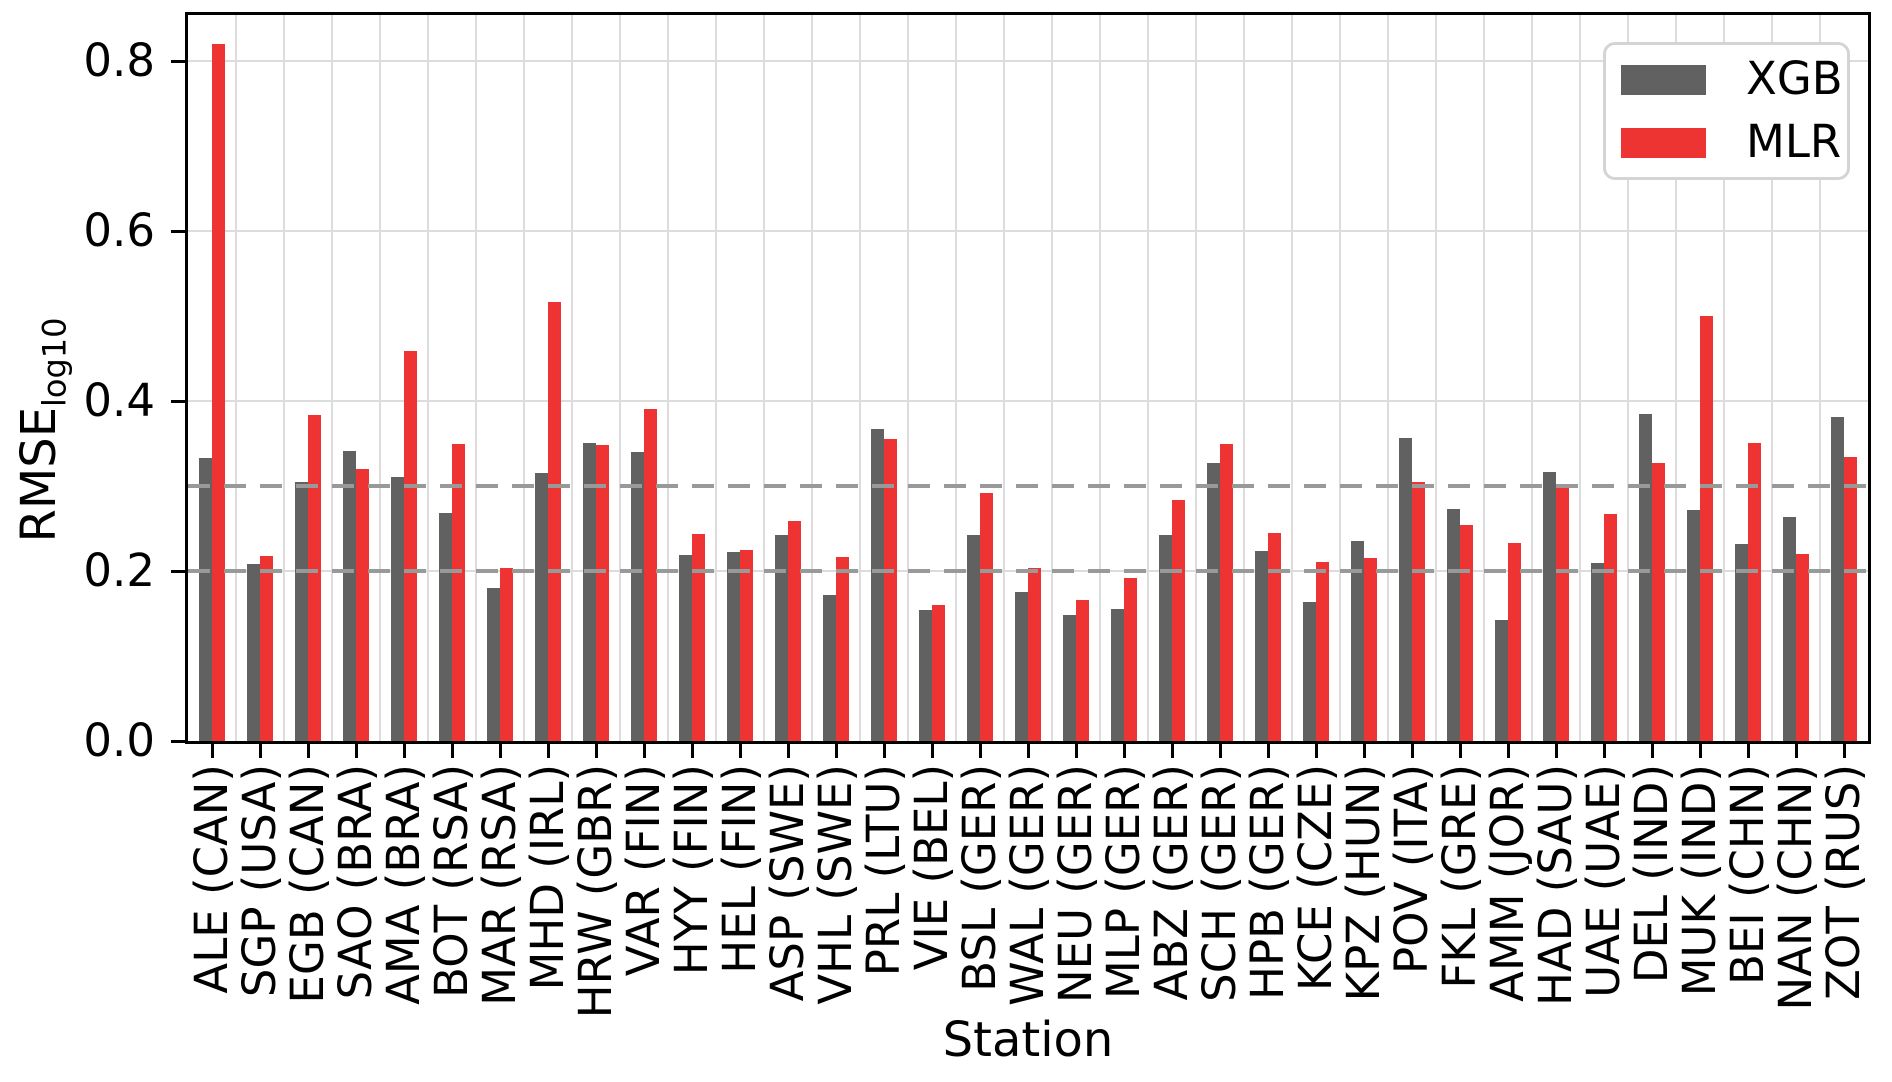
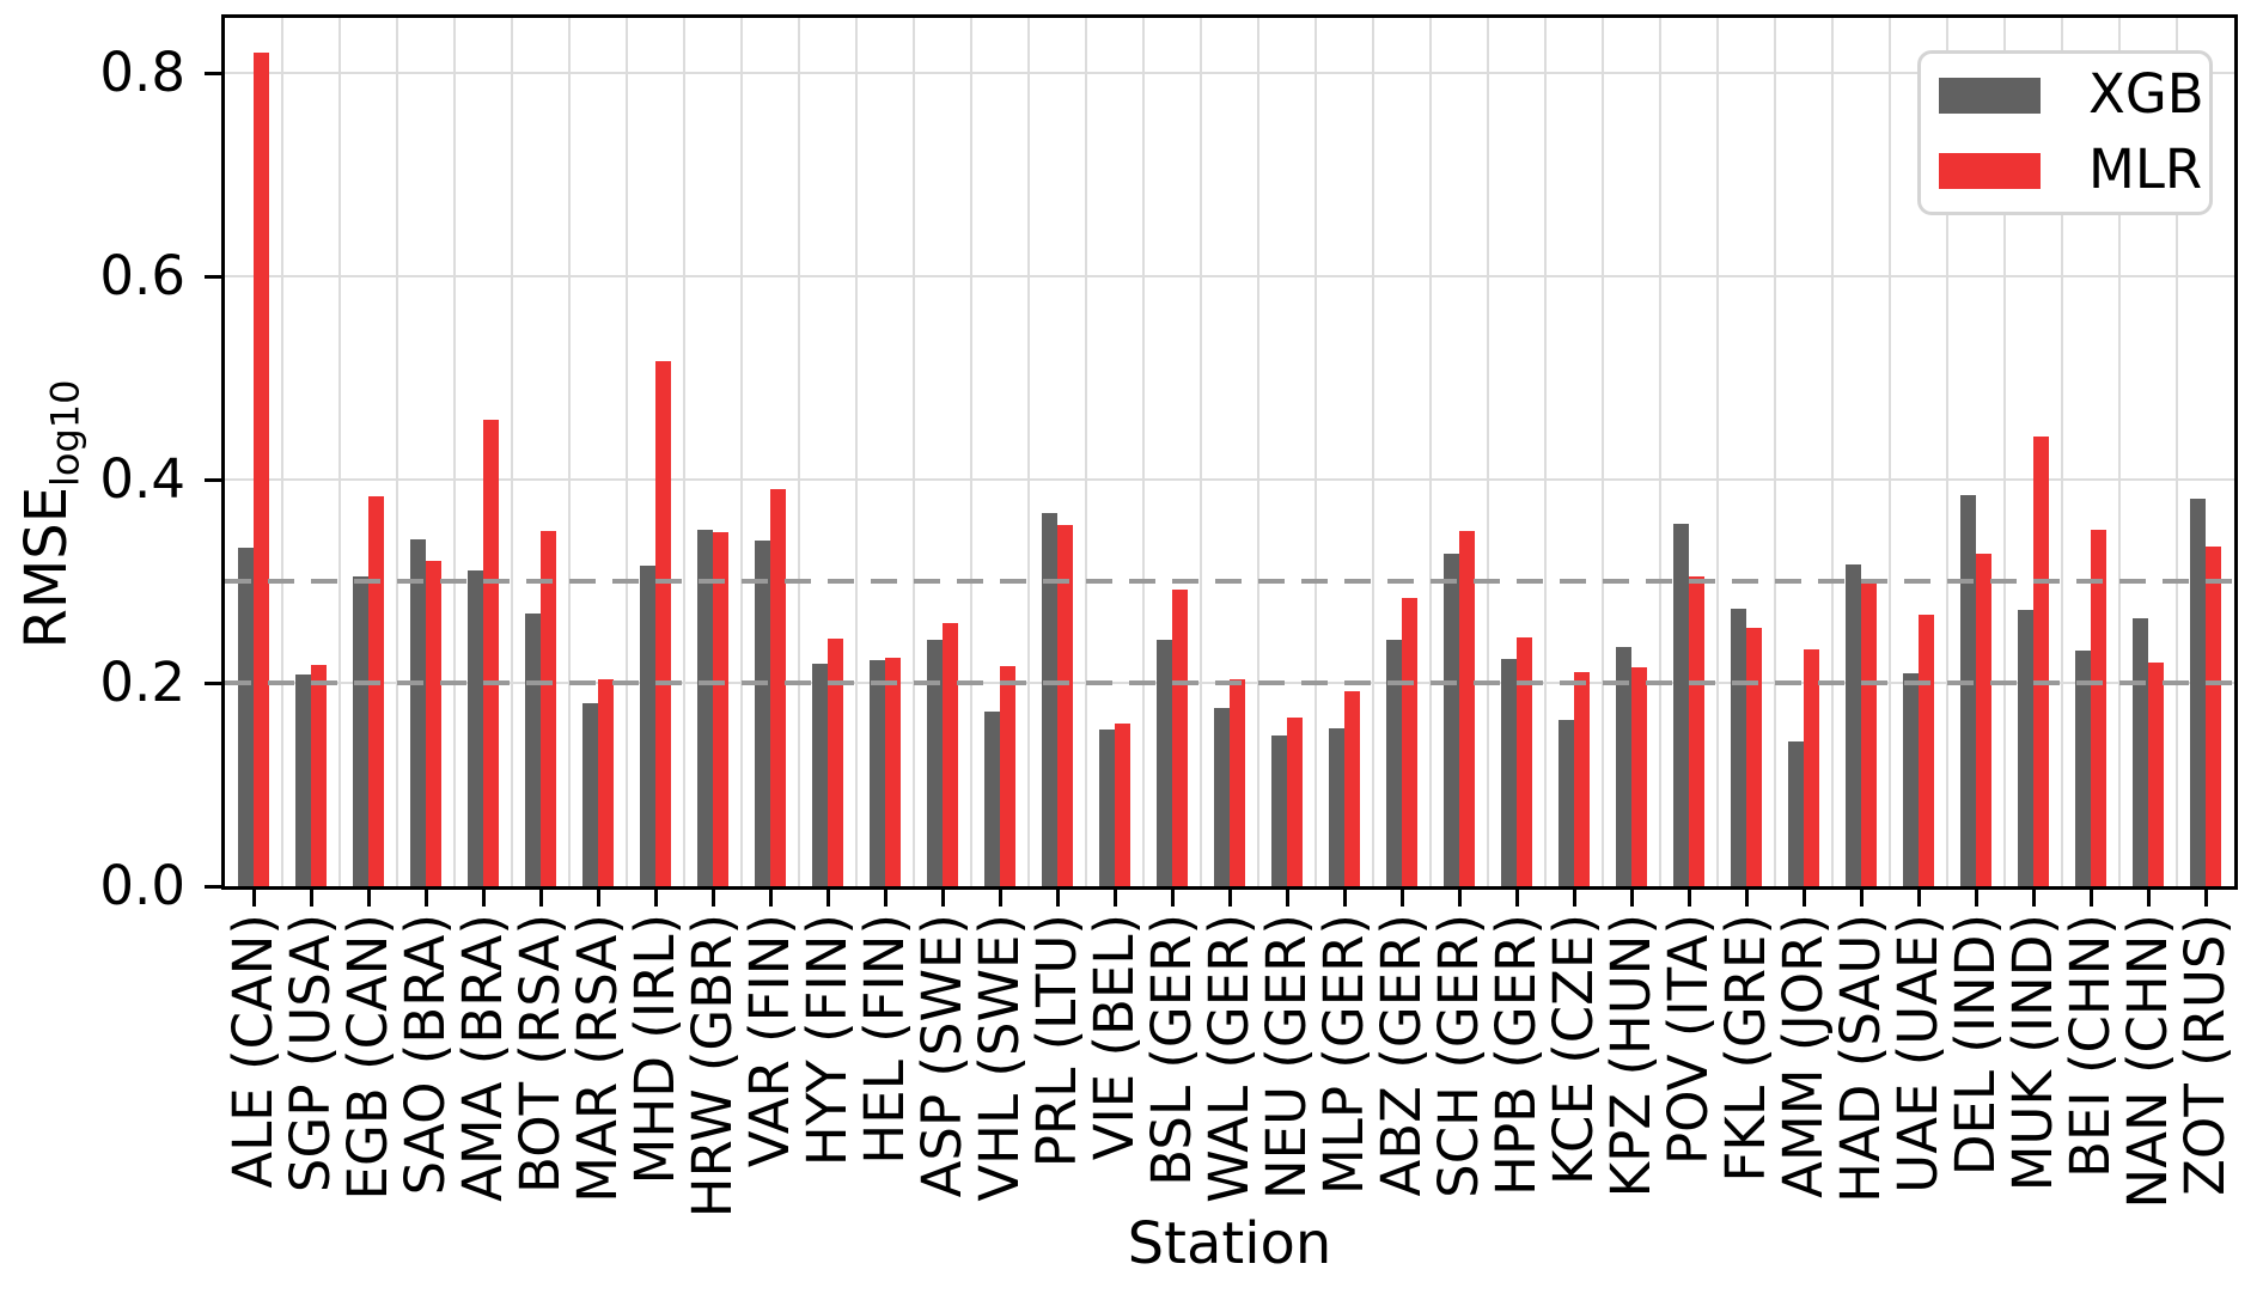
MLR/MUK (IND): 0.50 -> 0.44
